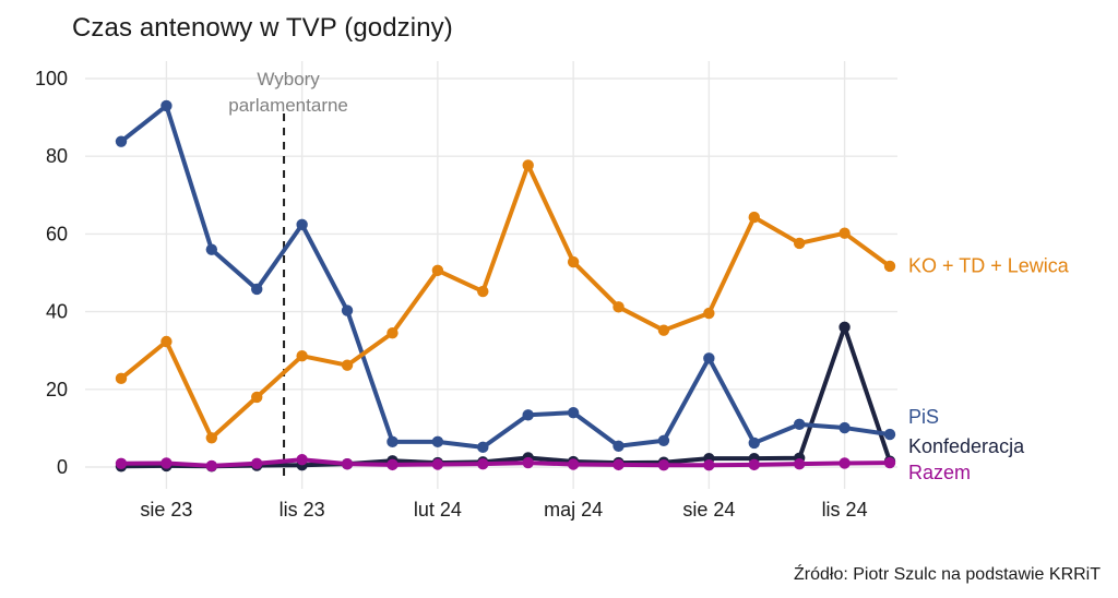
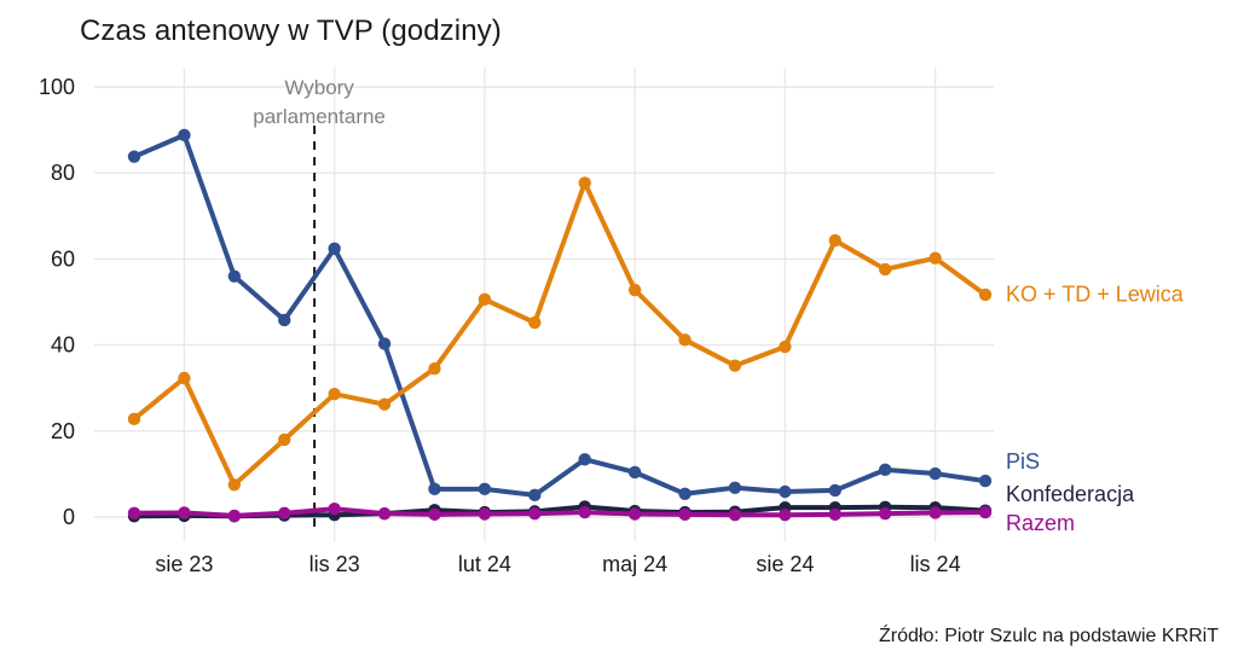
PiS/sie 23: 93 -> 89
PiS/maj 24: 14 -> 10
PiS/sie 24: 28 -> 6
Konfederacja/lis 24: 36 -> 2
